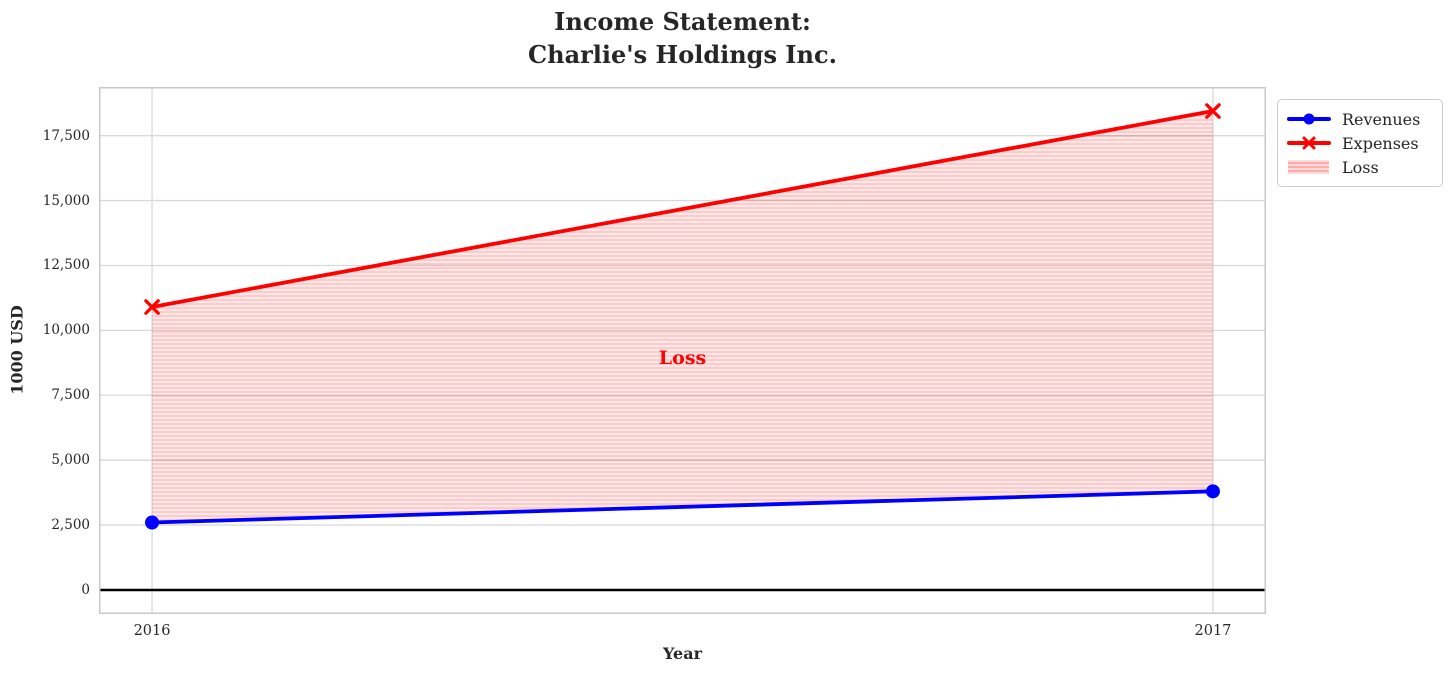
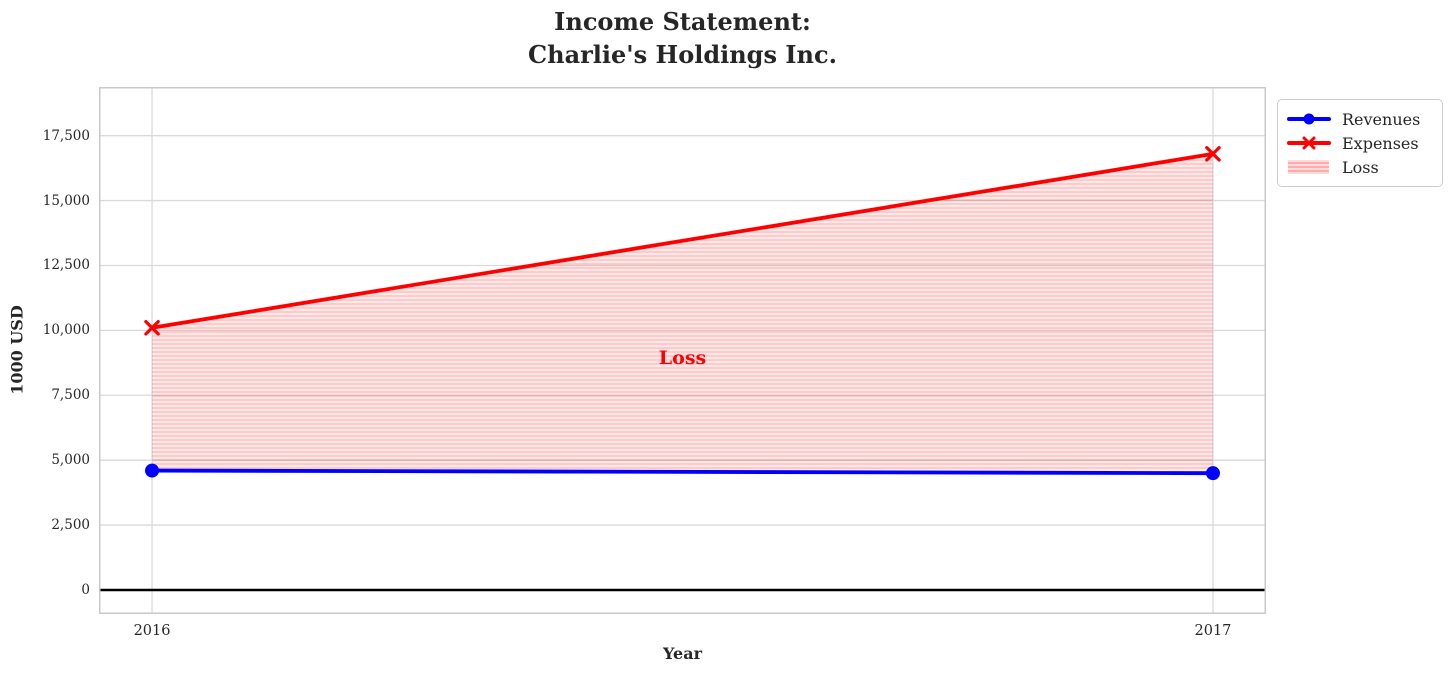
Revenues/2016: 2600 -> 4600
Expenses/2016: 10900 -> 10100
Revenues/2017: 3800 -> 4500
Expenses/2017: 18400 -> 16800
